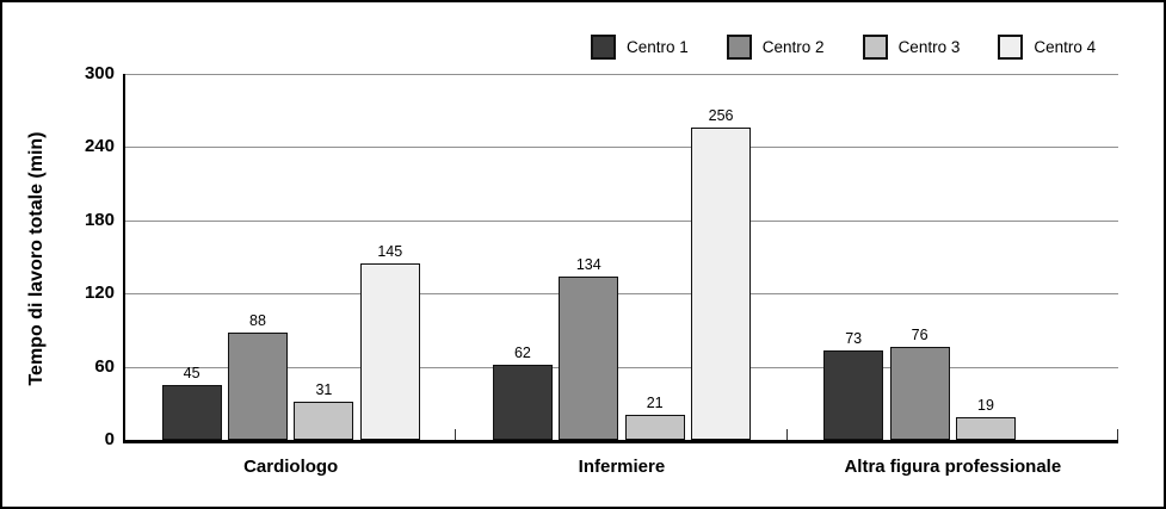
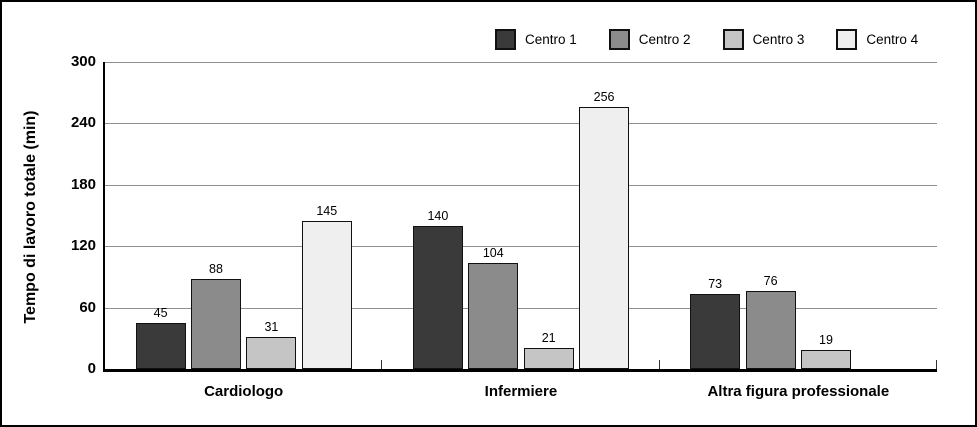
Centro 1/Infermiere: 62 -> 140
Centro 2/Infermiere: 134 -> 104
